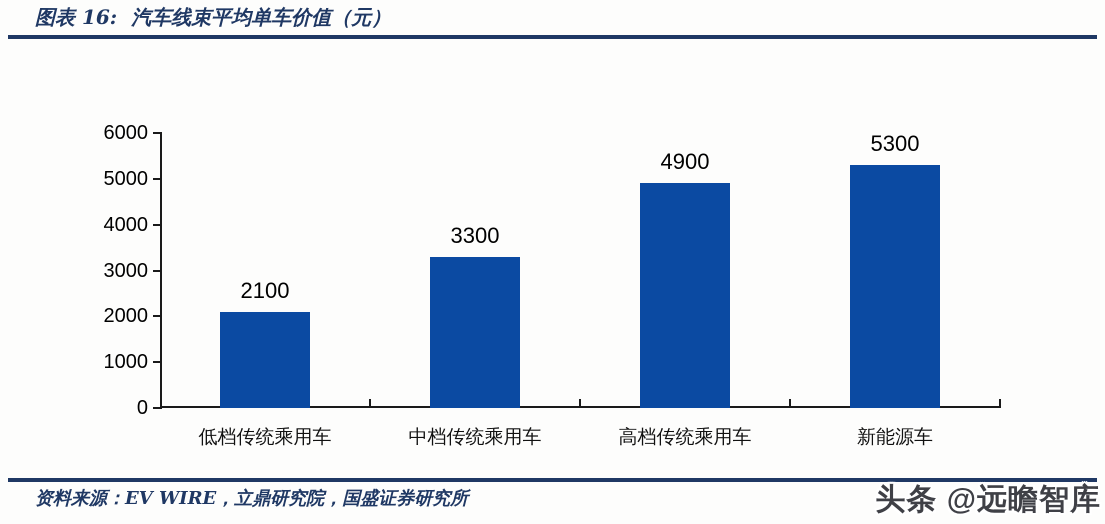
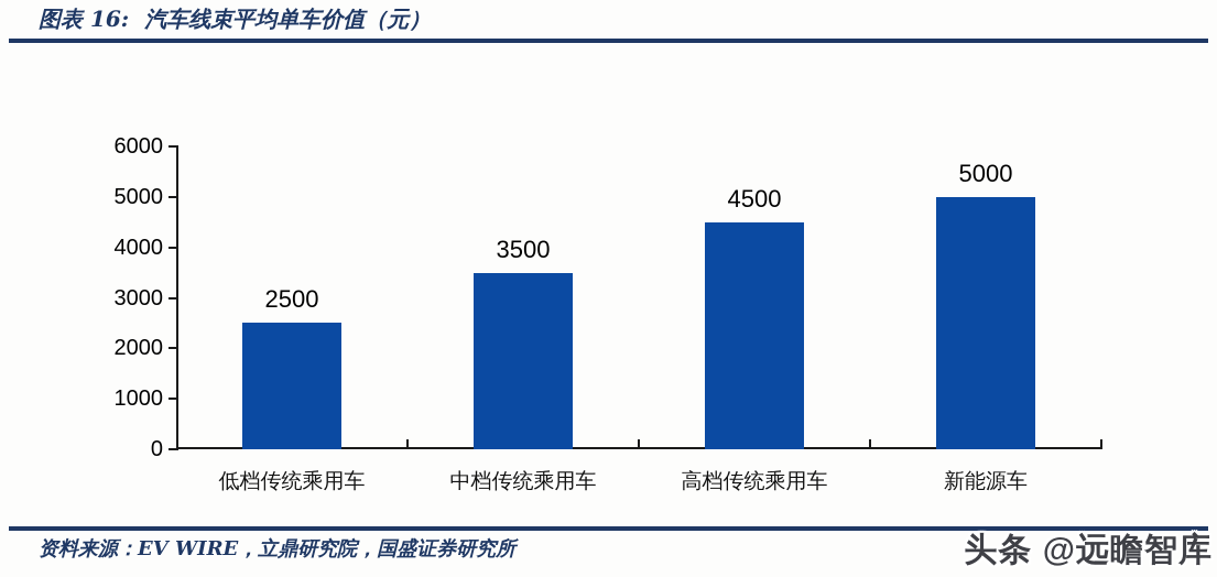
低档传统乘用车: 2100 -> 2500
中档传统乘用车: 3300 -> 3500
高档传统乘用车: 4900 -> 4500
新能源车: 5300 -> 5000
